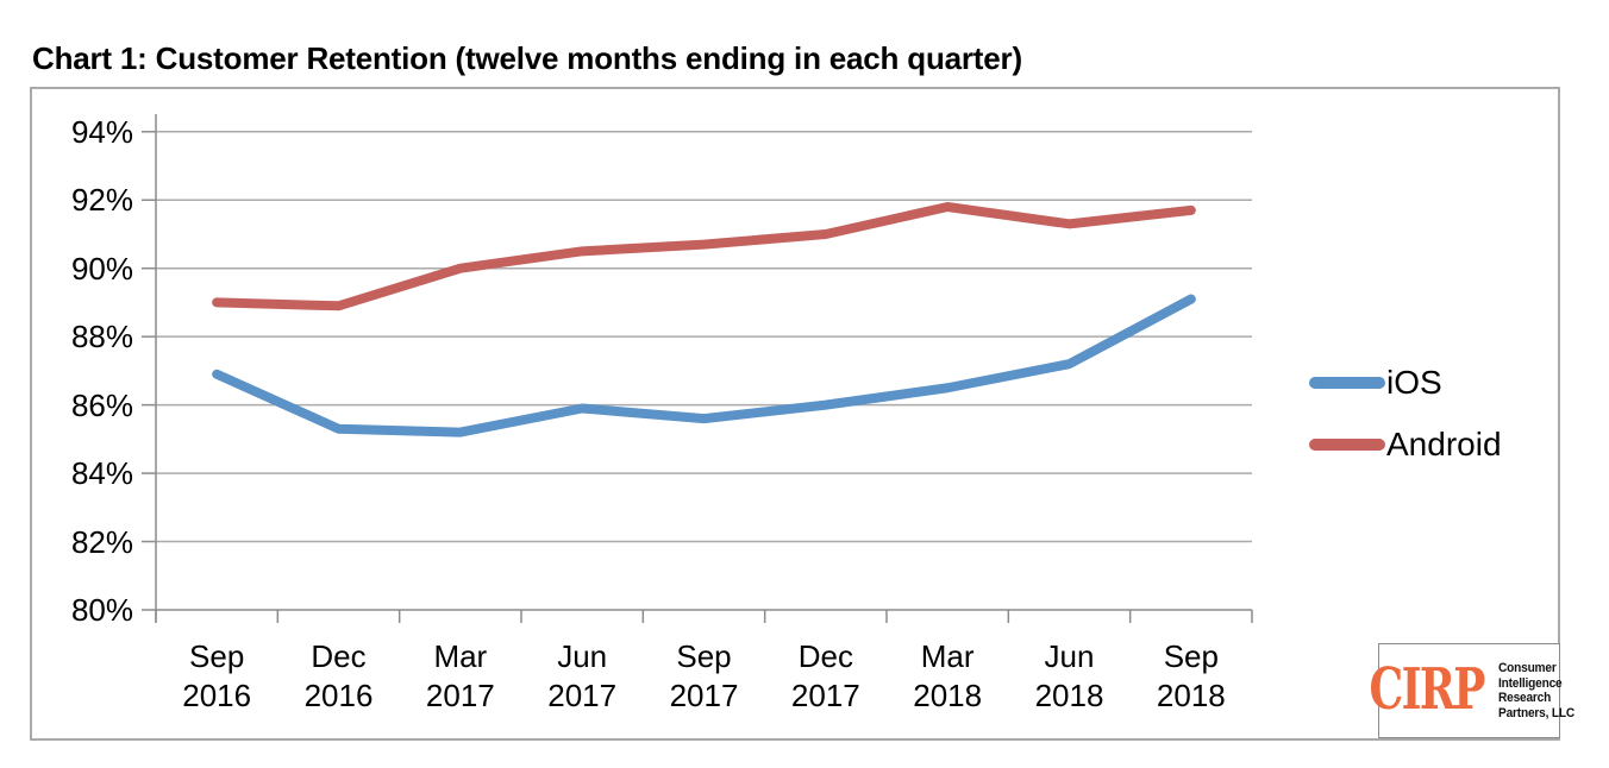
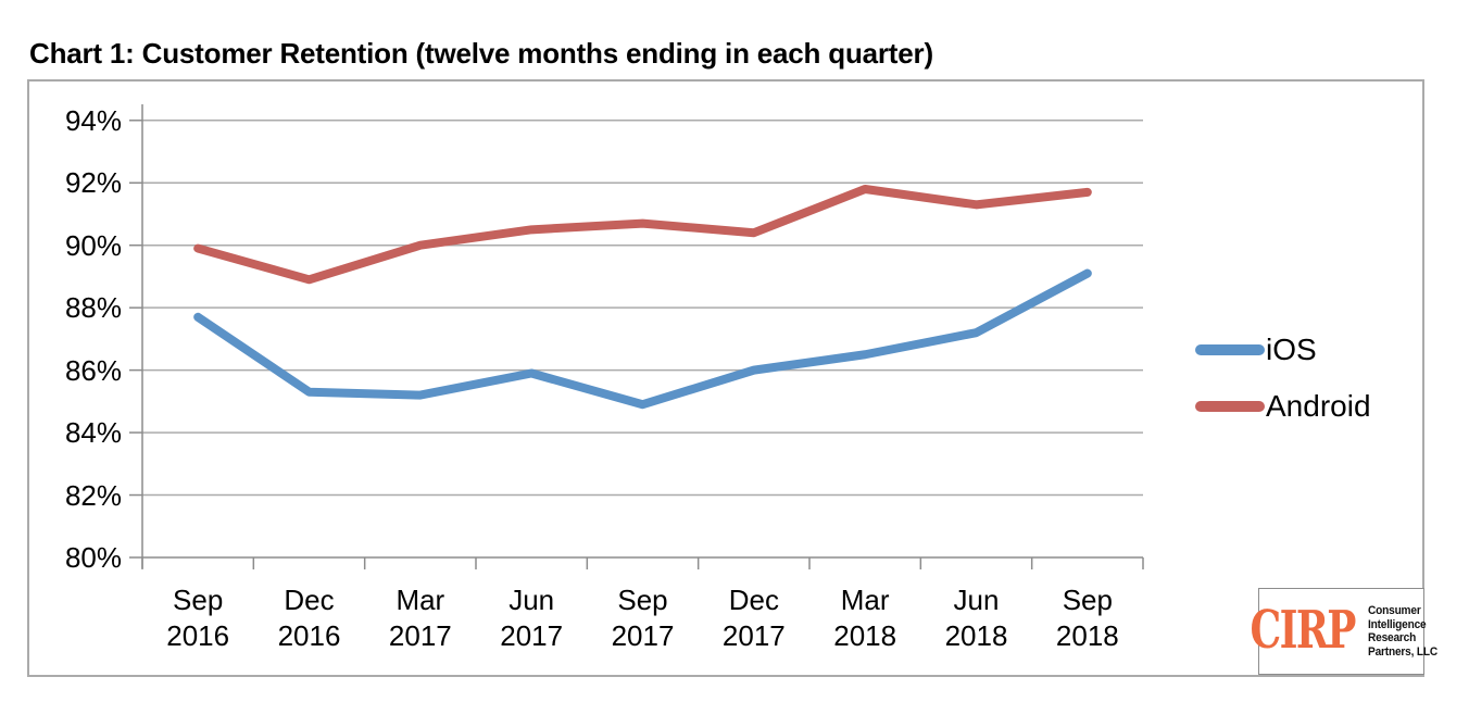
iOS/Sep 2016: 86.9% -> 87.7%
Android/Sep 2016: 89.0% -> 89.9%
iOS/Sep 2017: 85.6% -> 84.9%
Android/Dec 2017: 91.0% -> 90.4%
